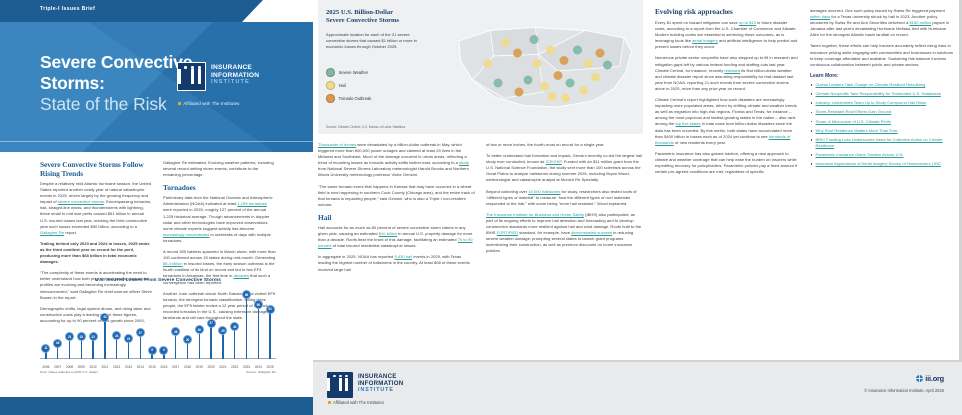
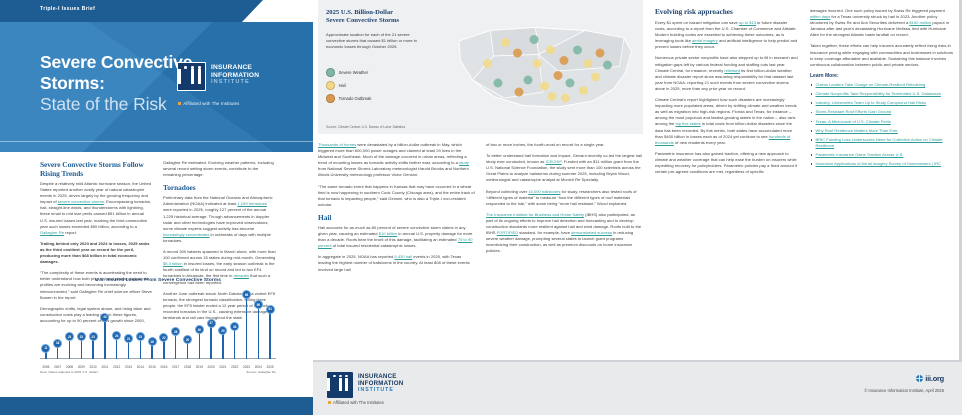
2014: 27 -> 23
2015: 9 -> 18
2016: 9 -> 22
